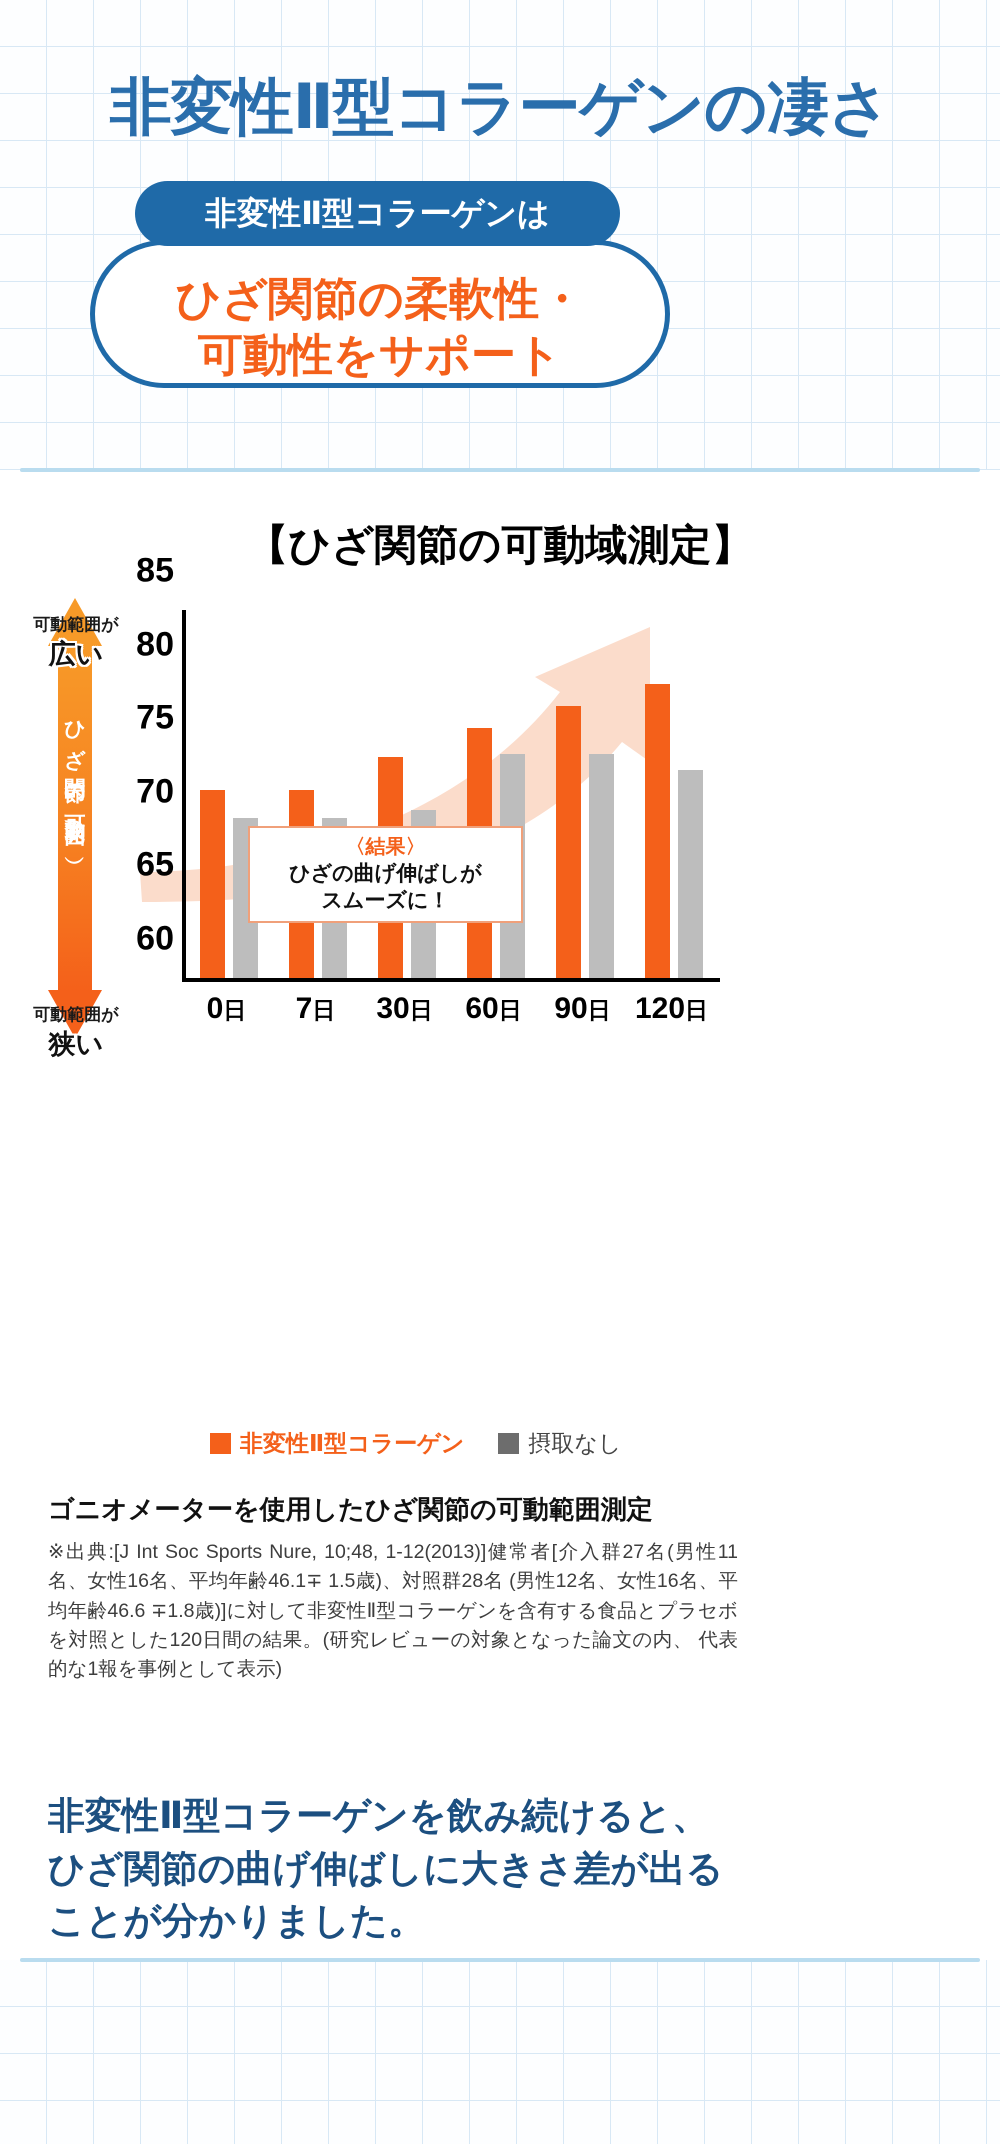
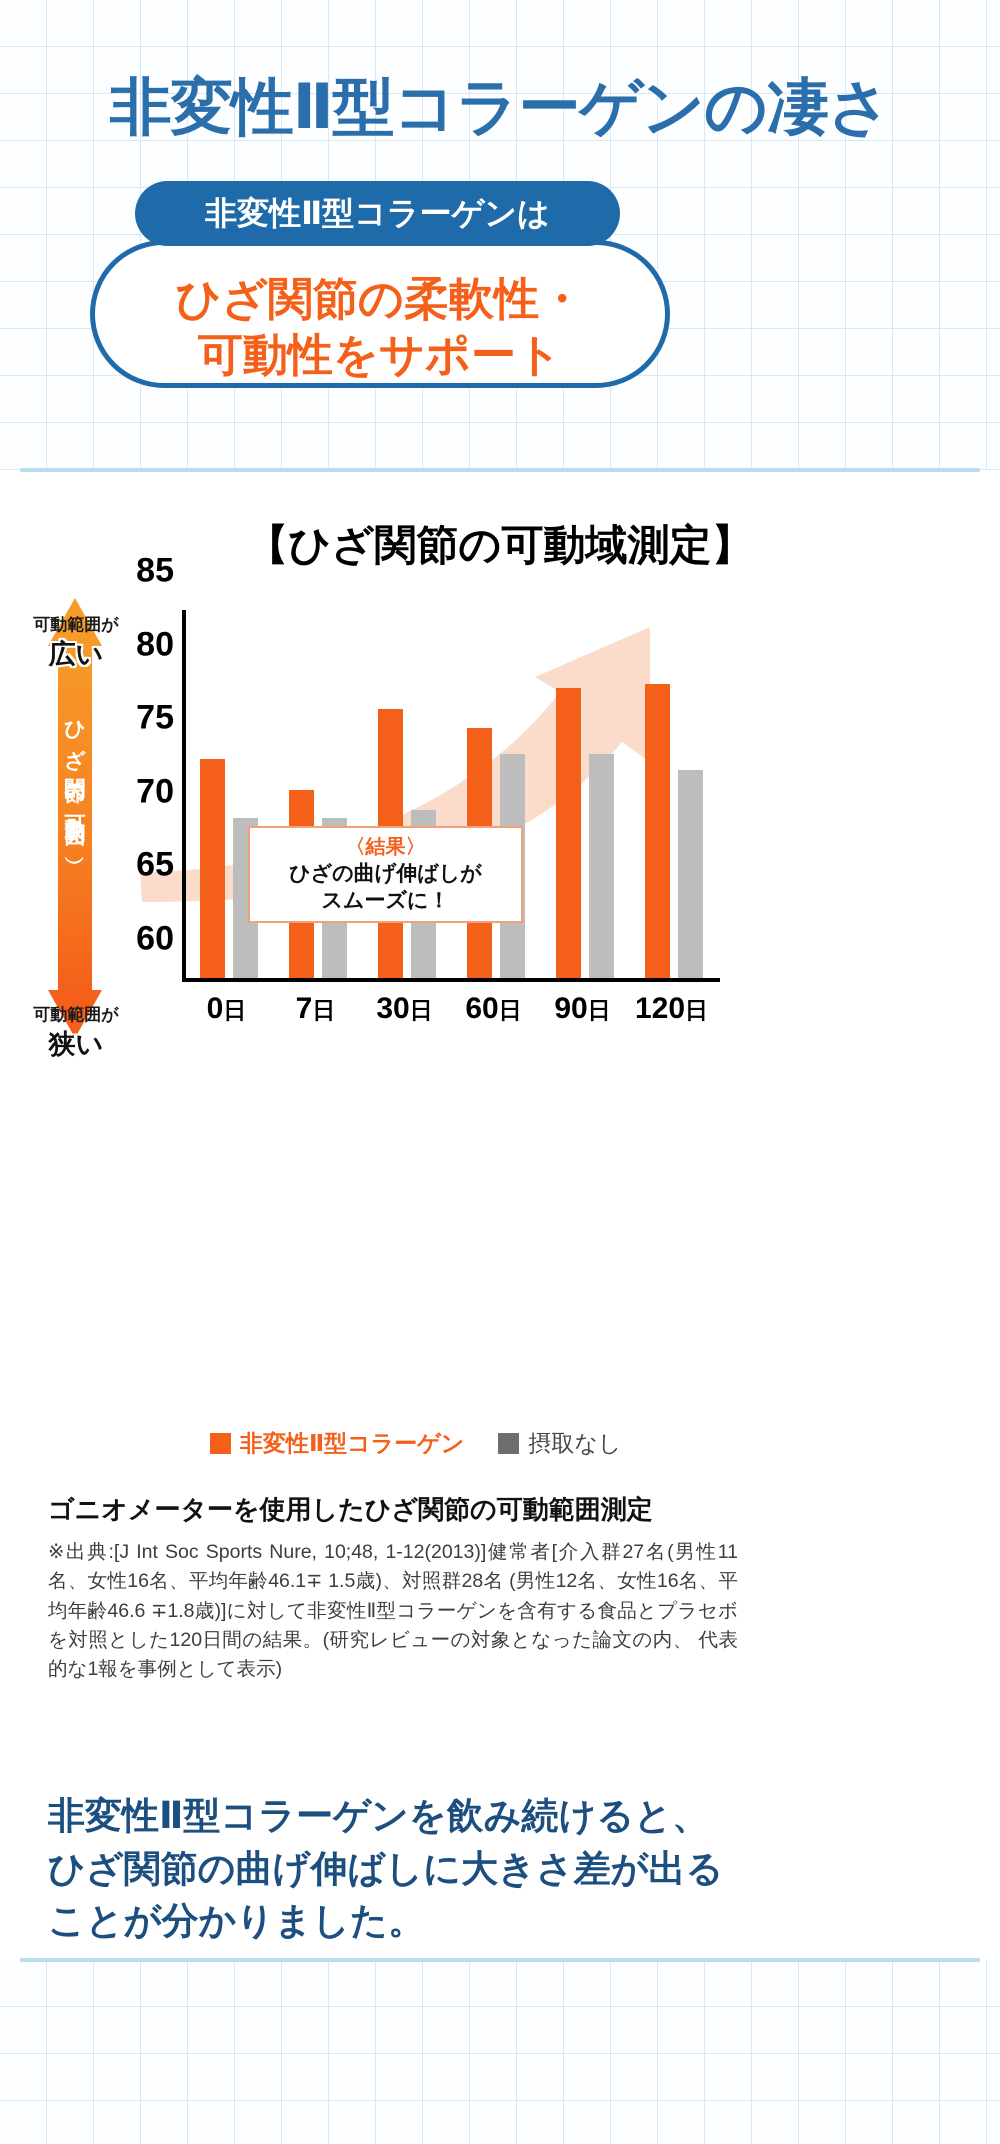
非変性Ⅱ型コラーゲン/0日: 72.8 -> 74.9
非変性Ⅱ型コラーゲン/30日: 75.0 -> 78.3
非変性Ⅱ型コラーゲン/90日: 78.5 -> 79.7
